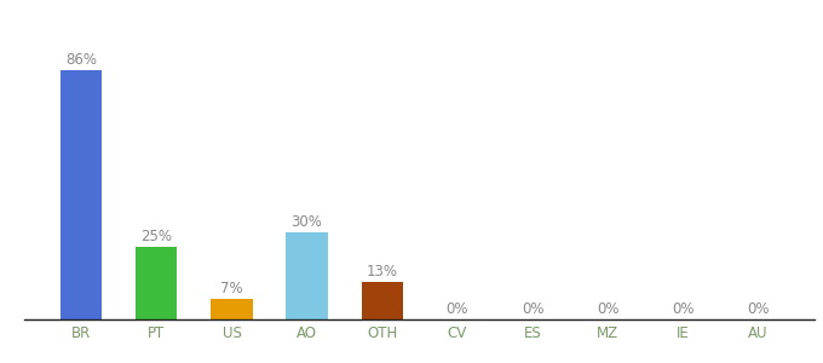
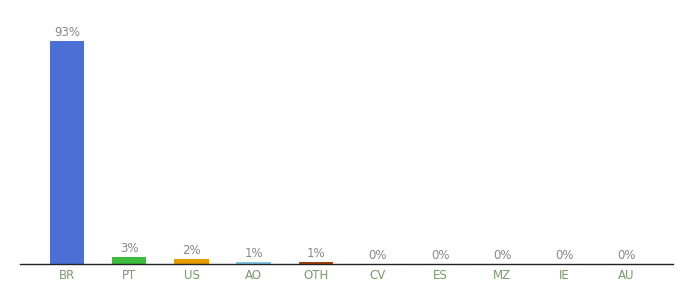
BR: 86% -> 93%
PT: 25% -> 3%
US: 7% -> 2%
AO: 30% -> 1%
OTH: 13% -> 1%
